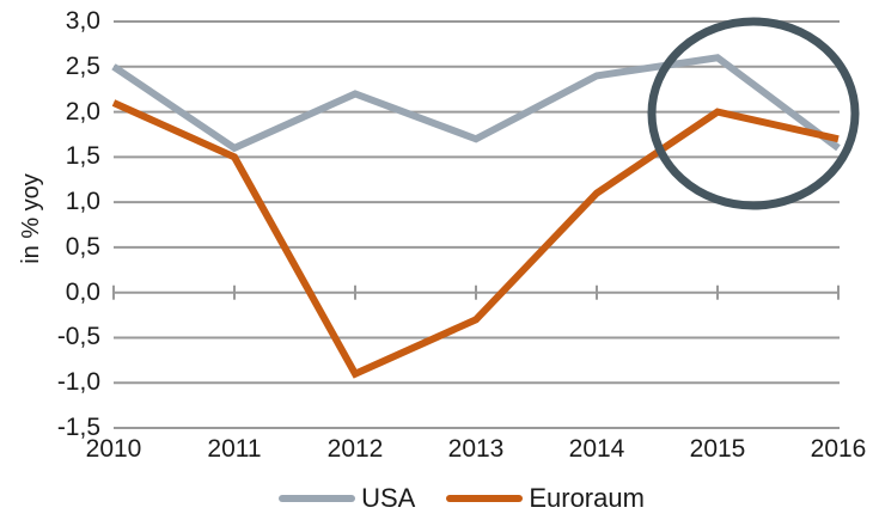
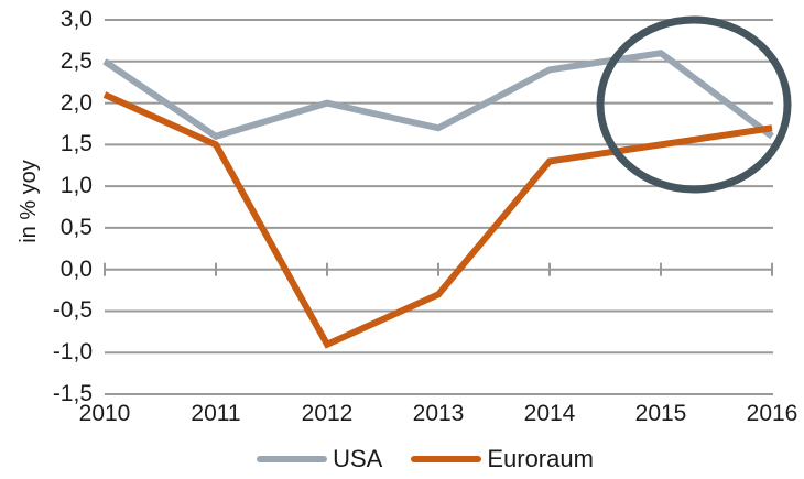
USA/2012: 2,2 -> 2,0
Euroraum/2014: 1,1 -> 1,3
Euroraum/2015: 2,0 -> 1,5
